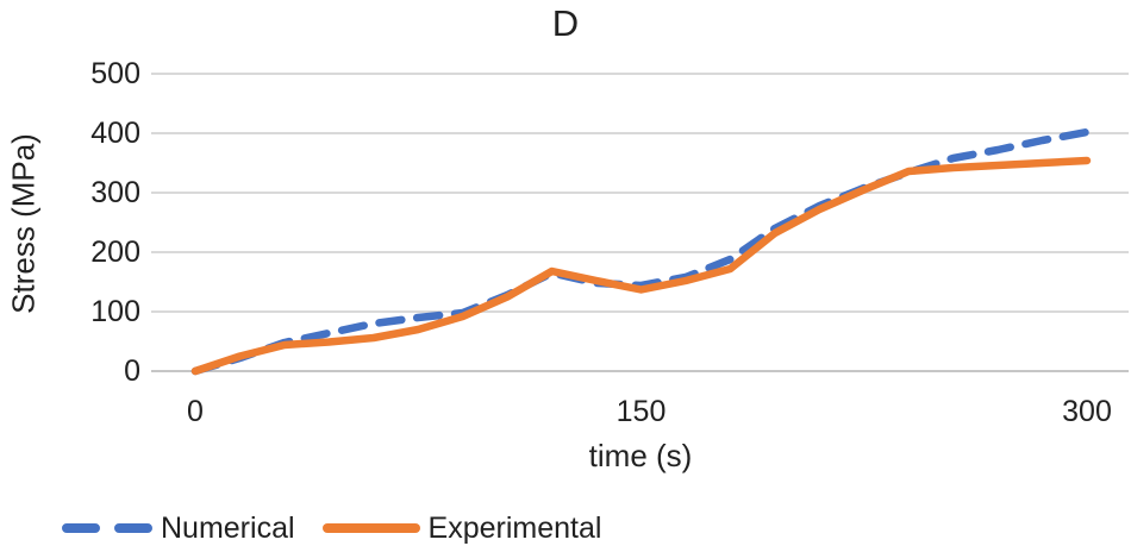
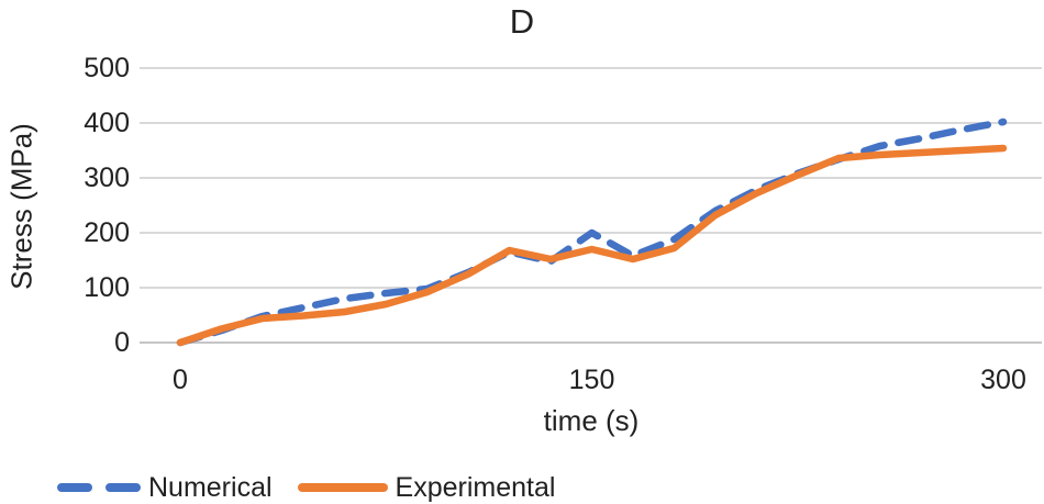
Numerical/150: 140 -> 200
Experimental/150: 140 -> 170
